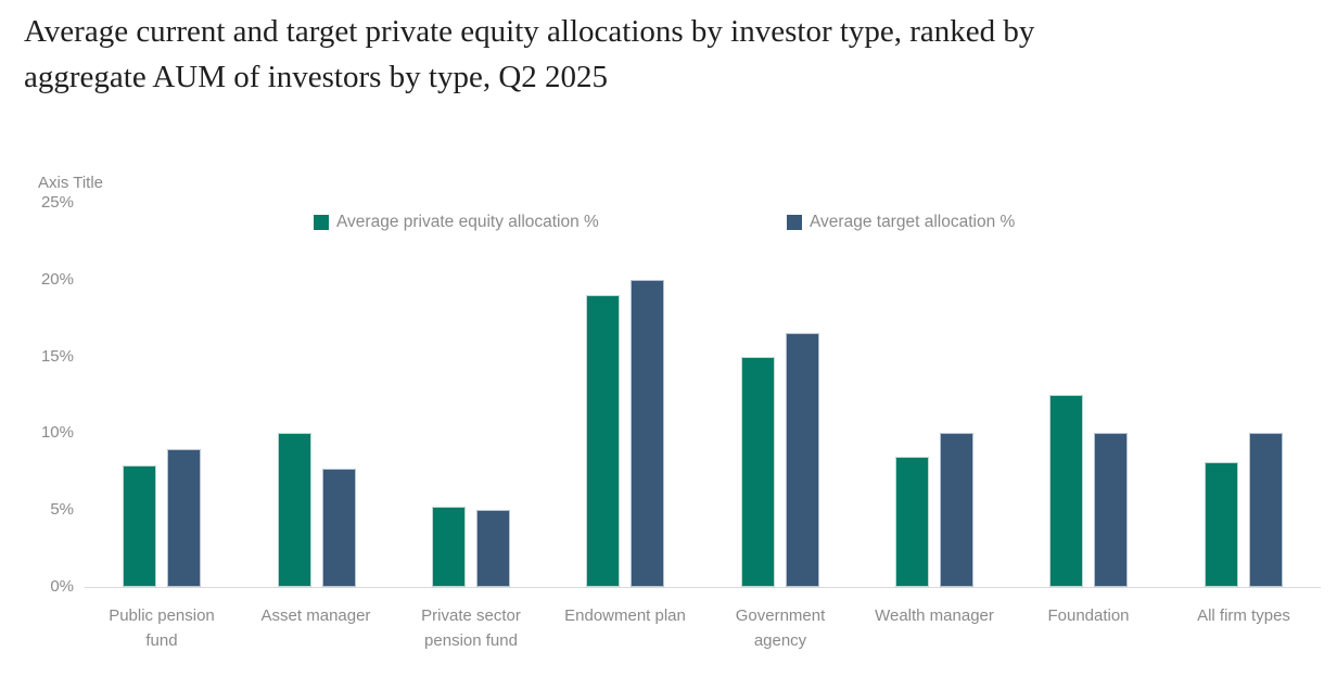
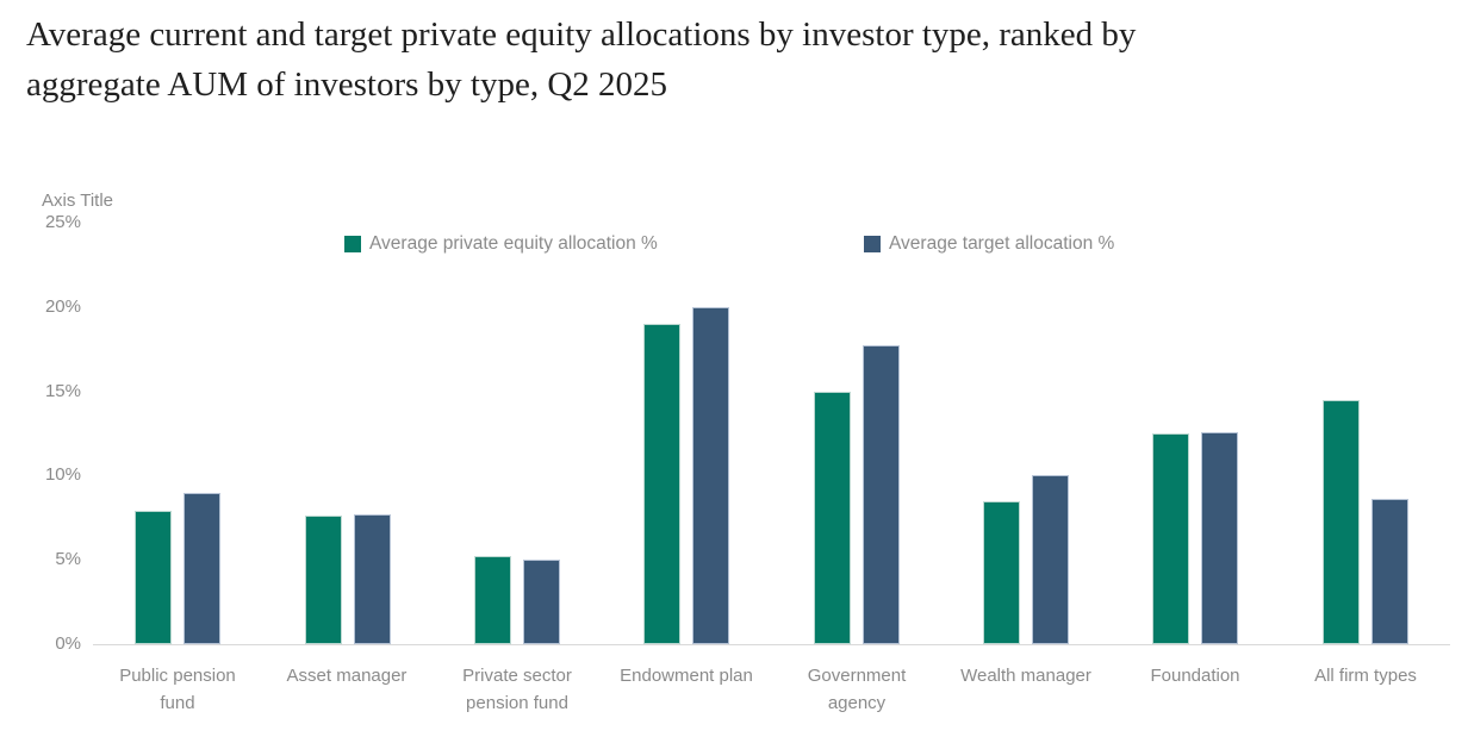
Average private equity allocation %/Asset manager: 10.0% -> 7.6%
Average target allocation %/Government agency: 16.5% -> 17.7%
Average target allocation %/Foundation: 10.0% -> 12.6%
Average private equity allocation %/All firm types: 8.1% -> 14.5%
Average target allocation %/All firm types: 10.0% -> 8.6%
